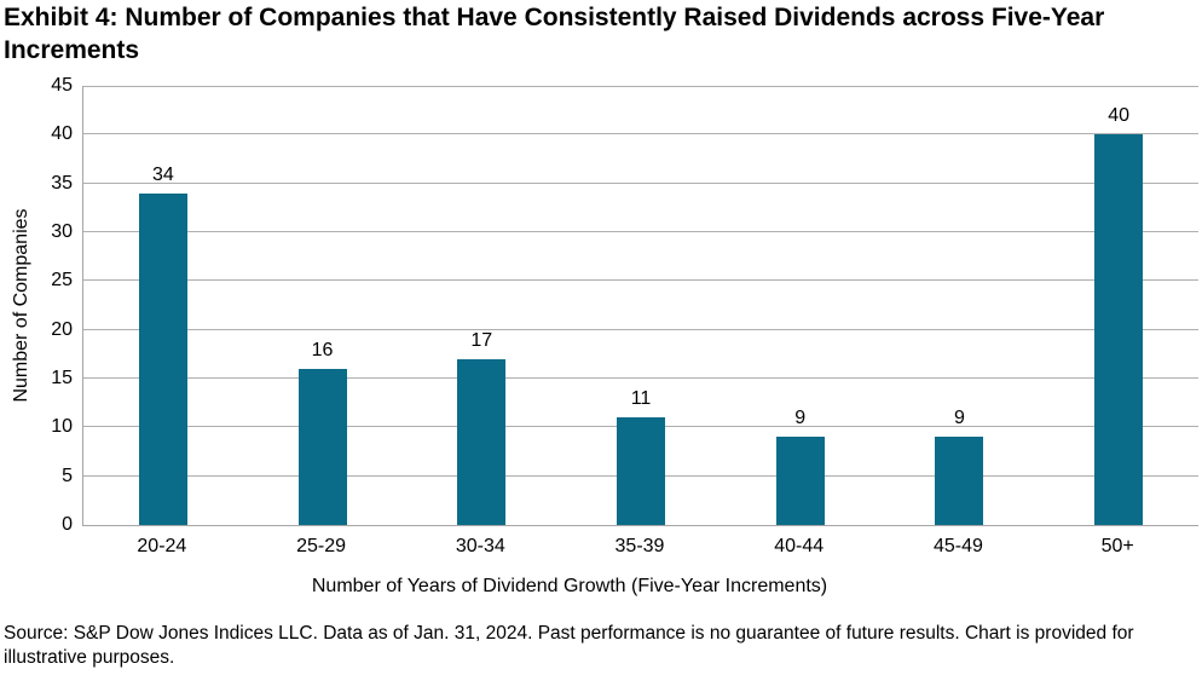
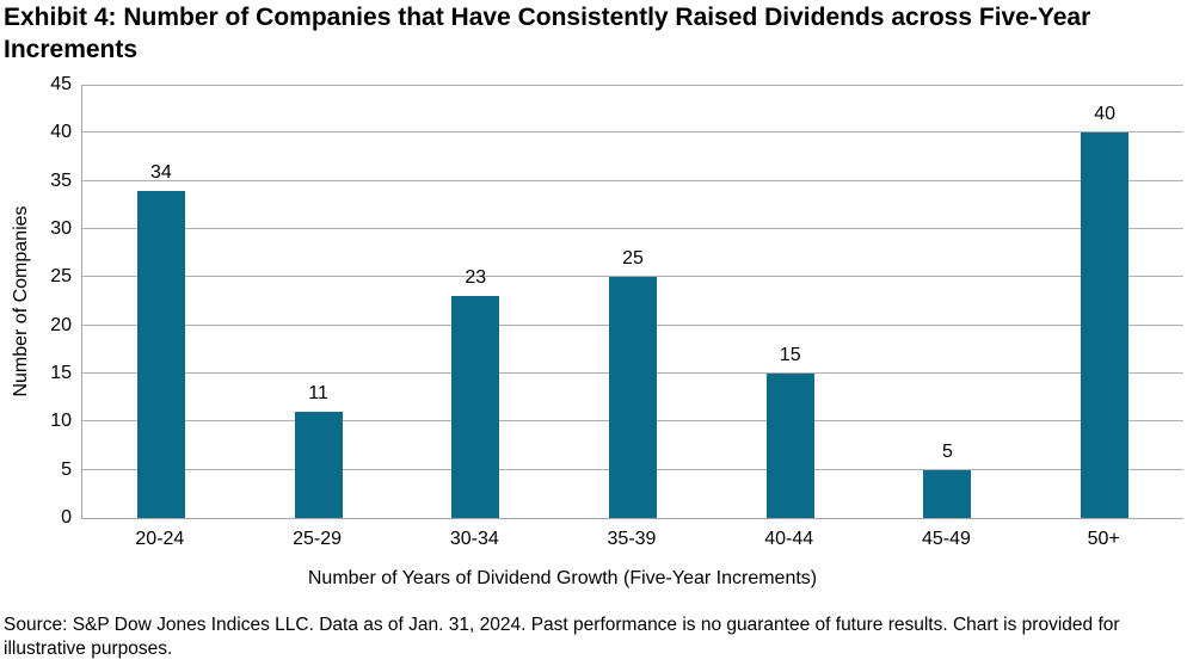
25-29: 16 -> 11
30-34: 17 -> 23
35-39: 11 -> 25
40-44: 9 -> 15
45-49: 9 -> 5
